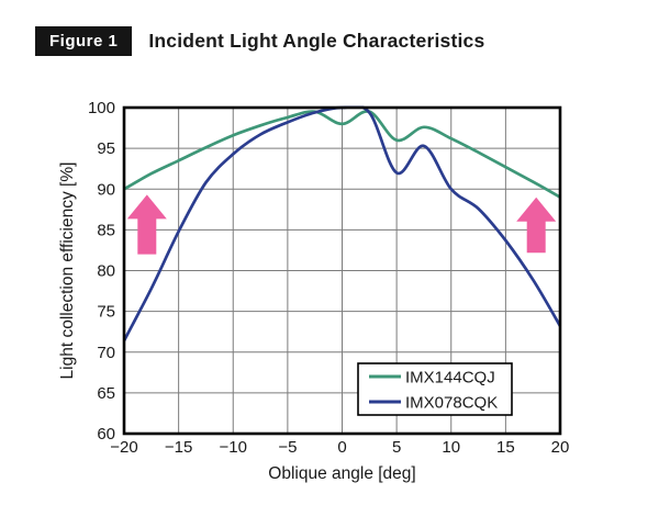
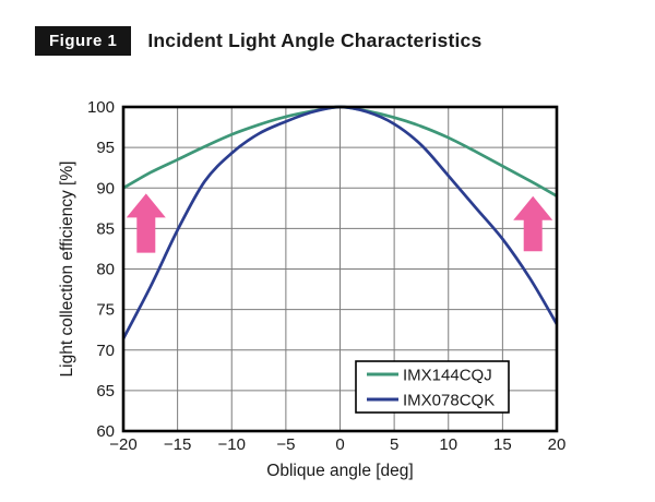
IMX144CQJ/0: 98 -> 100
IMX144CQJ/5: 96 -> 99
IMX078CQK/5: 92 -> 98
IMX078CQK/10: 90 -> 92
